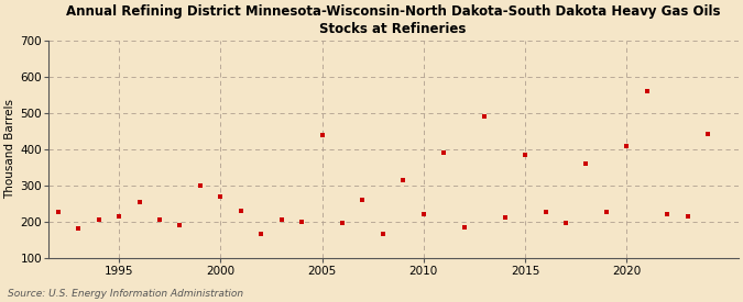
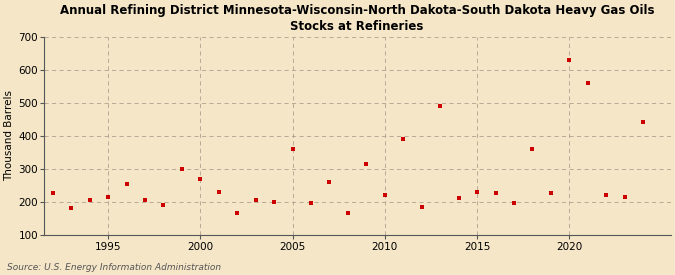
2005: 440 -> 360
2015: 385 -> 228
2020: 410 -> 630
